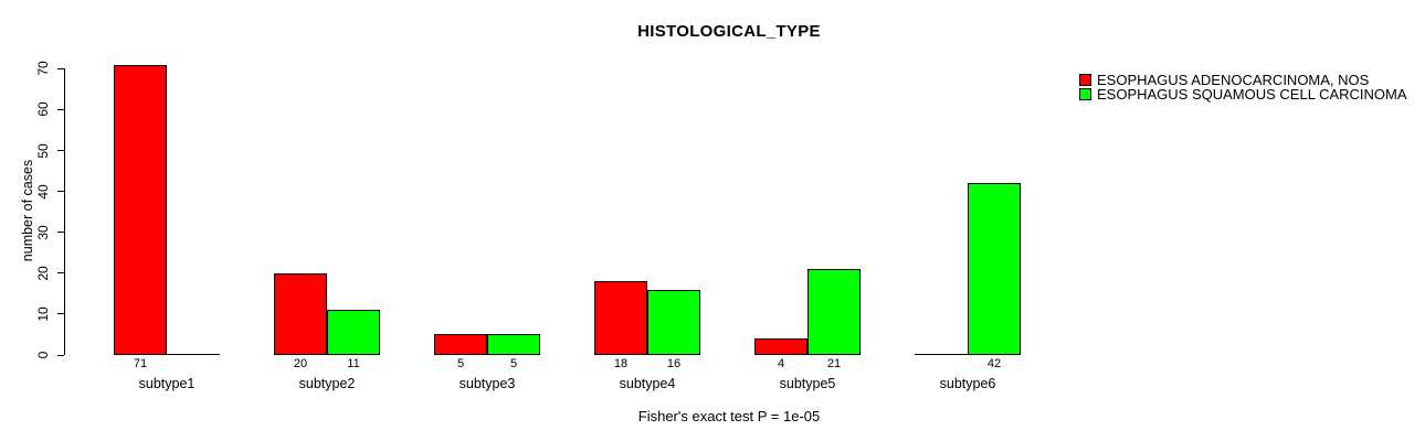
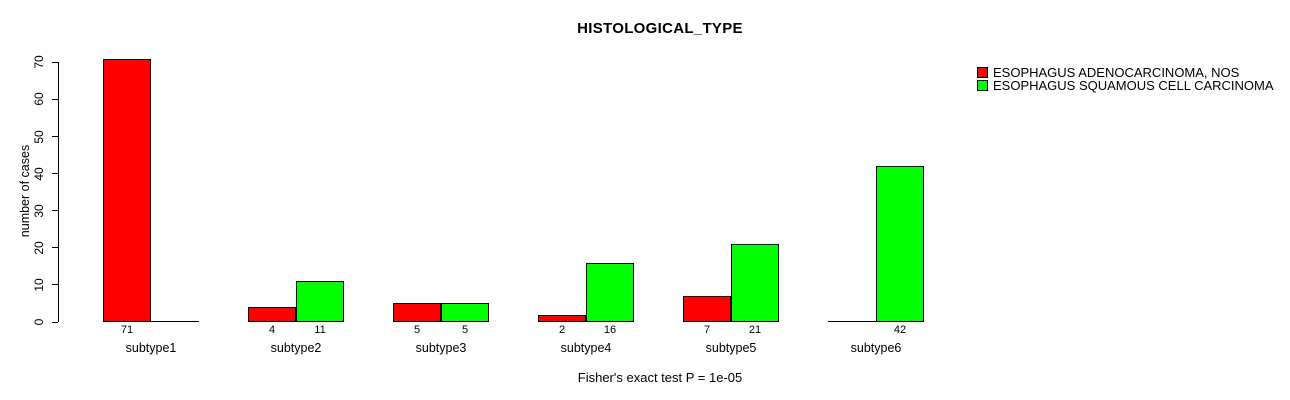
ESOPHAGUS ADENOCARCINOMA, NOS/subtype2: 20 -> 4
ESOPHAGUS ADENOCARCINOMA, NOS/subtype4: 18 -> 2
ESOPHAGUS ADENOCARCINOMA, NOS/subtype5: 4 -> 7
